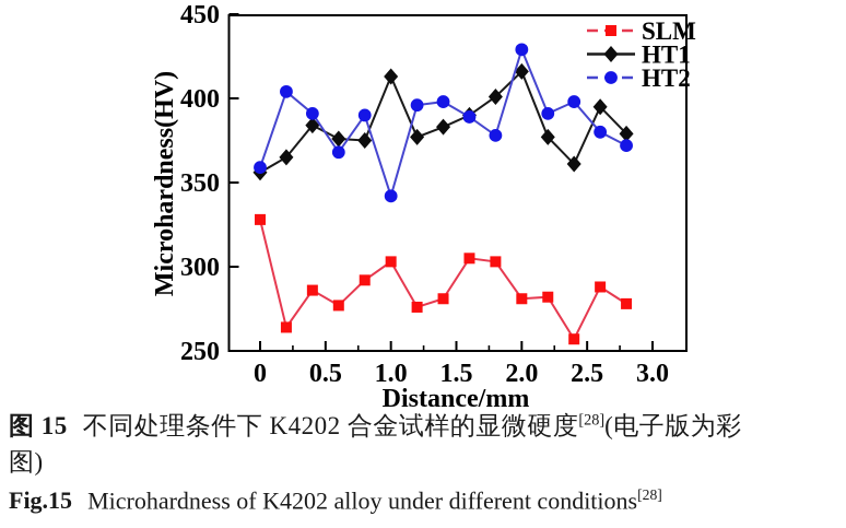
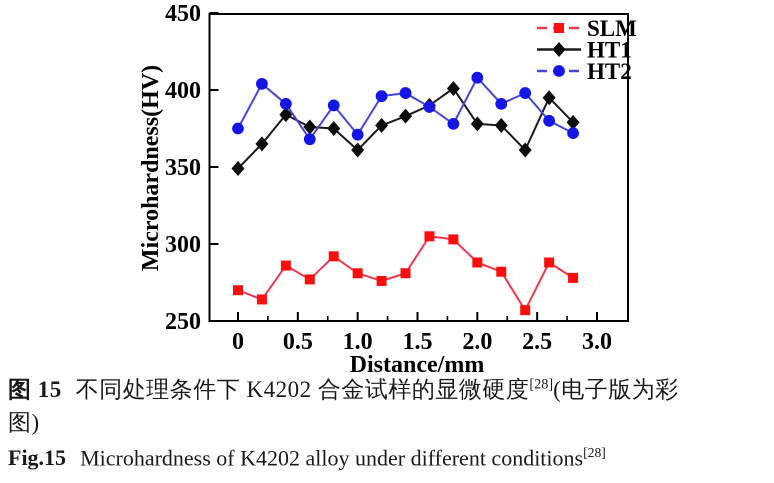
SLM/0: 328 -> 270
HT1/0: 356 -> 349
HT2/0: 359 -> 375
SLM/1.0: 303 -> 281
HT1/1.0: 413 -> 361
HT2/1.0: 342 -> 371
SLM/2.0: 281 -> 288
HT1/2.0: 416 -> 378
HT2/2.0: 429 -> 408
